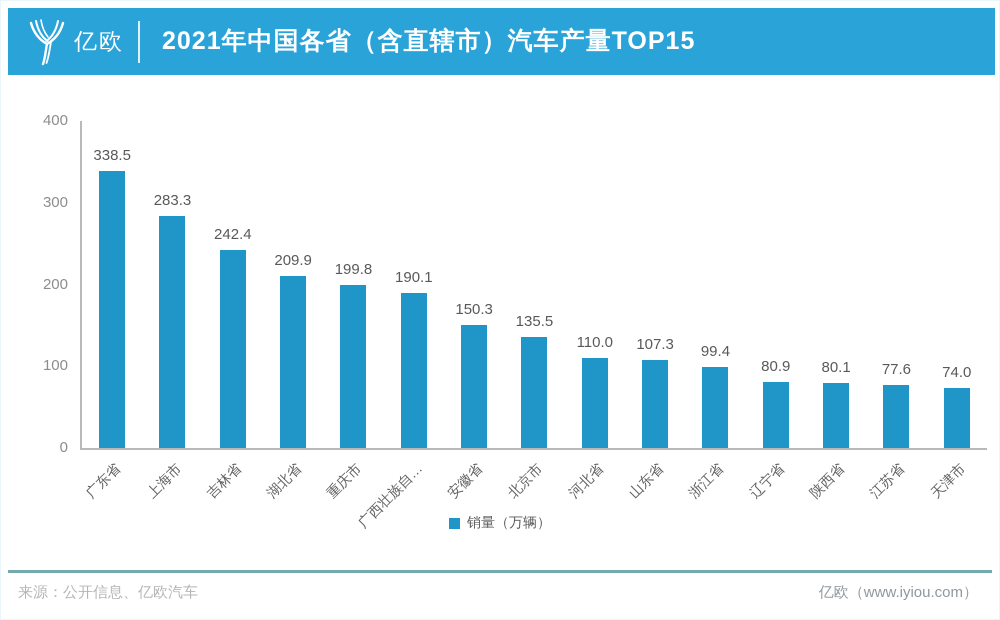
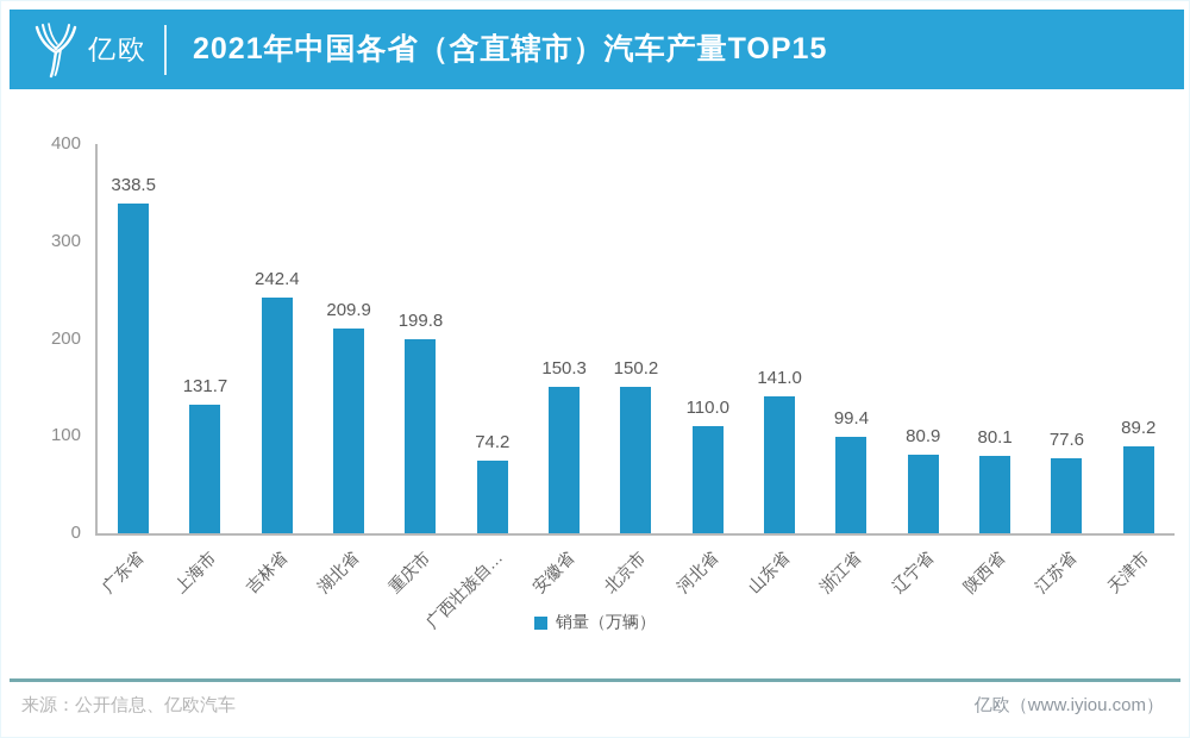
上海市: 283.3 -> 131.7
广西壮族自…: 190.1 -> 74.2
北京市: 135.5 -> 150.2
山东省: 107.3 -> 141.0
天津市: 74.0 -> 89.2
